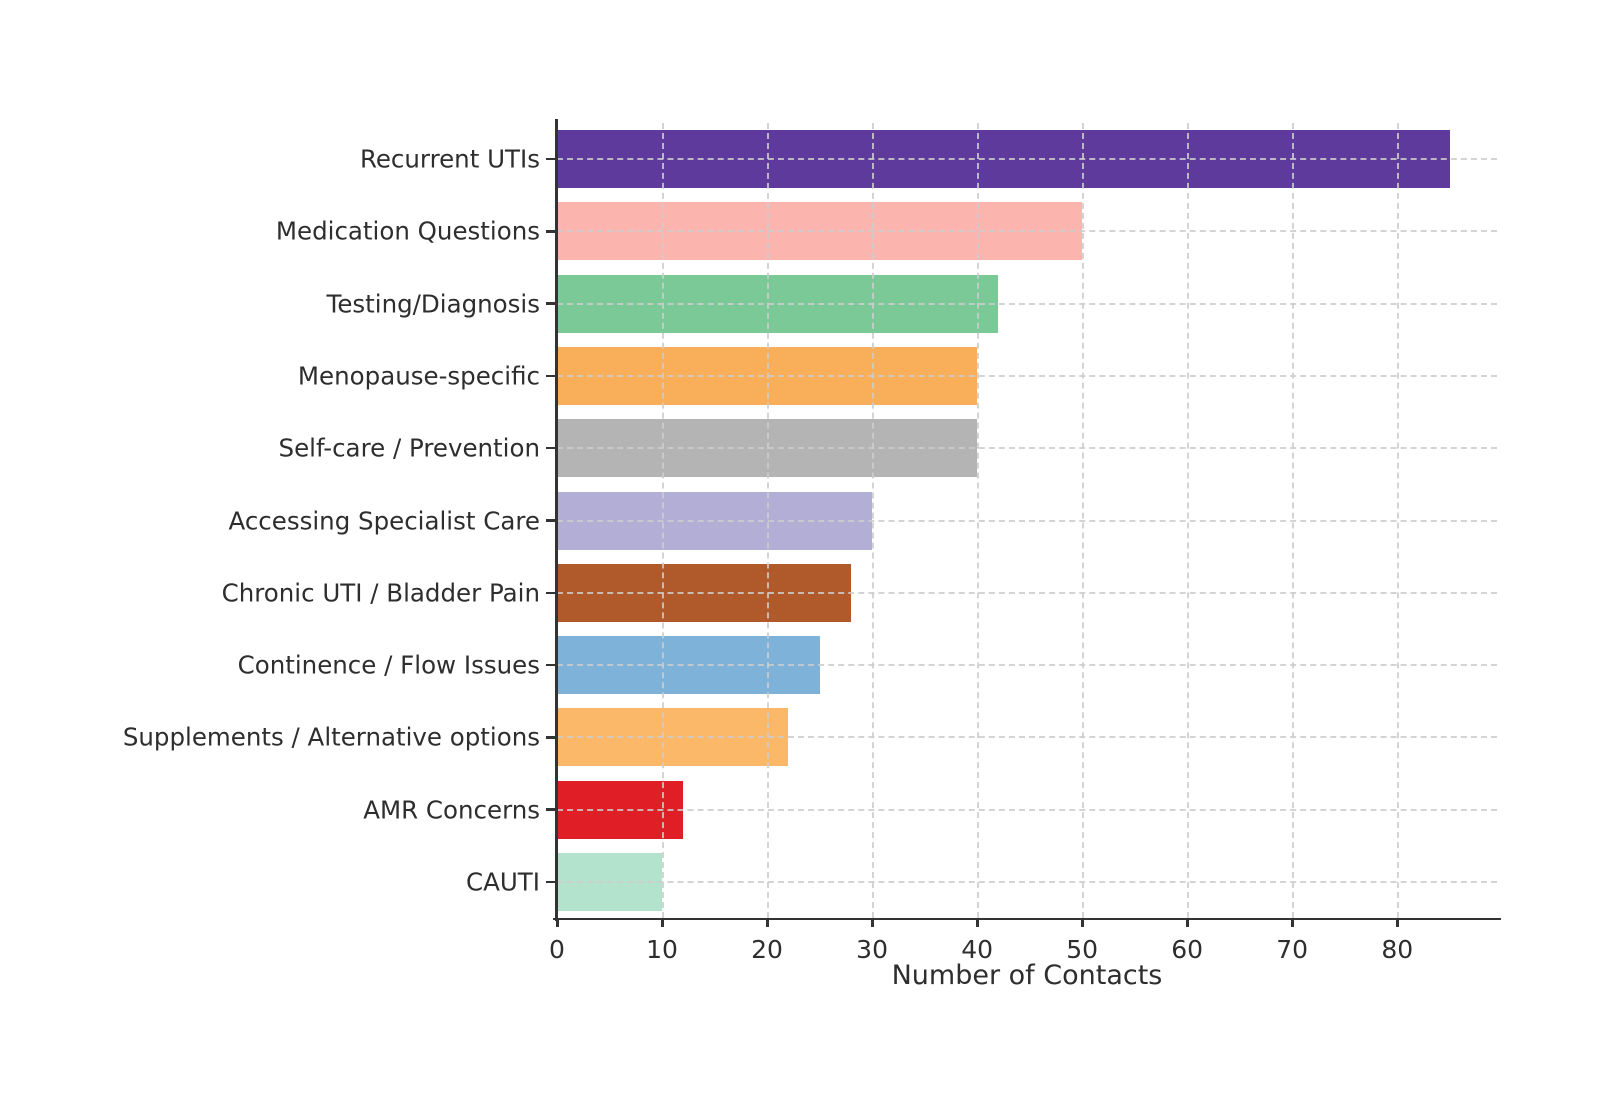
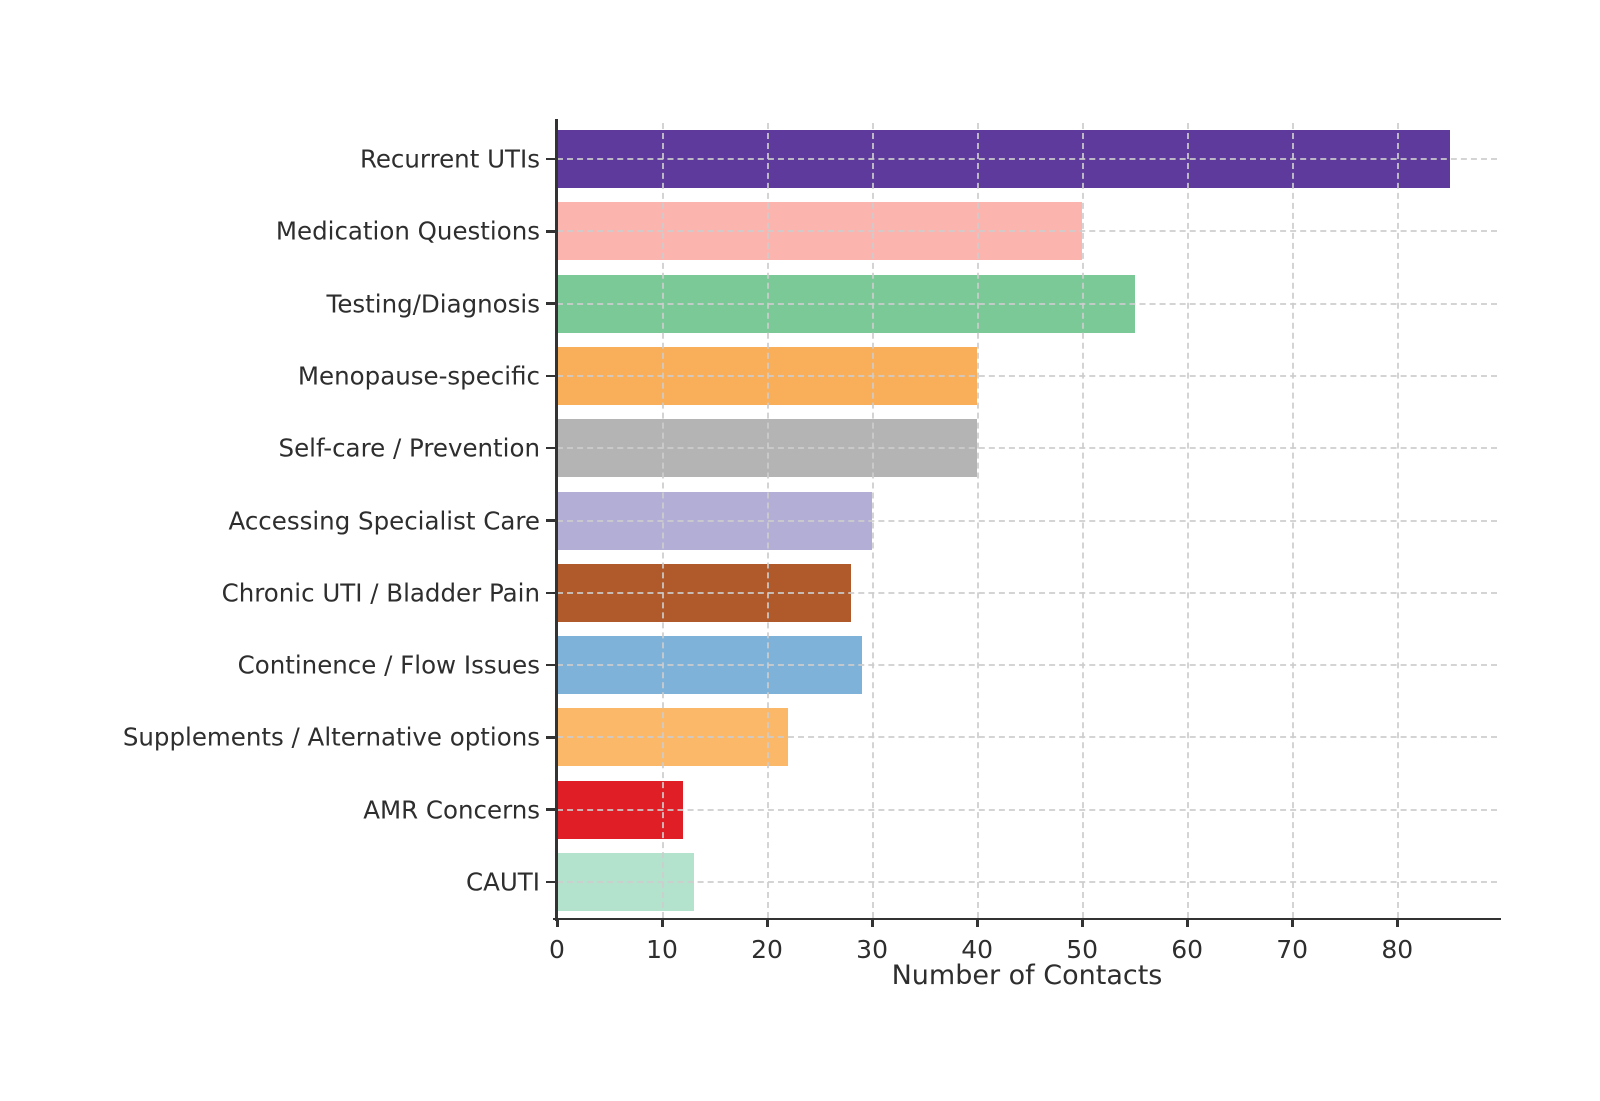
Testing/Diagnosis: 42 -> 55
Continence / Flow Issues: 25 -> 29
CAUTI: 10 -> 13
